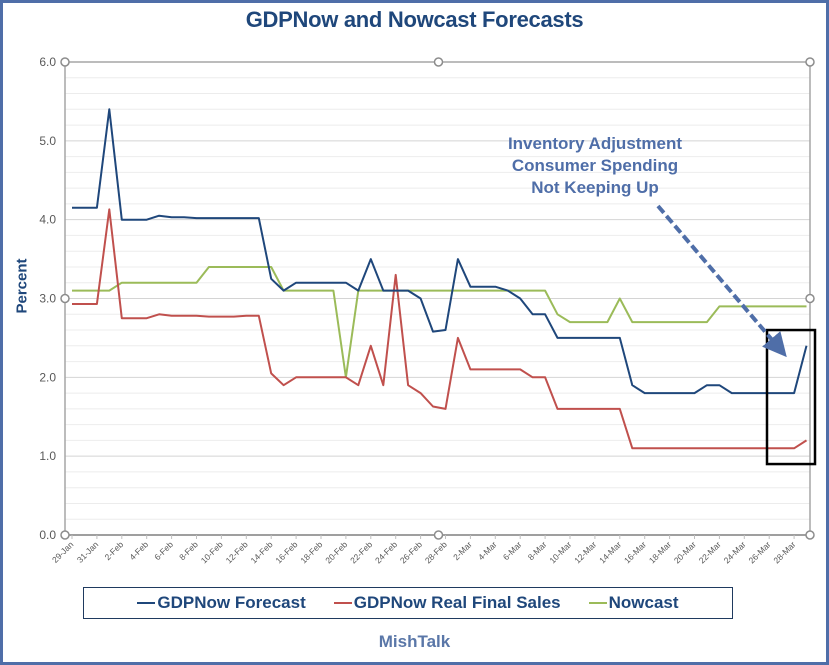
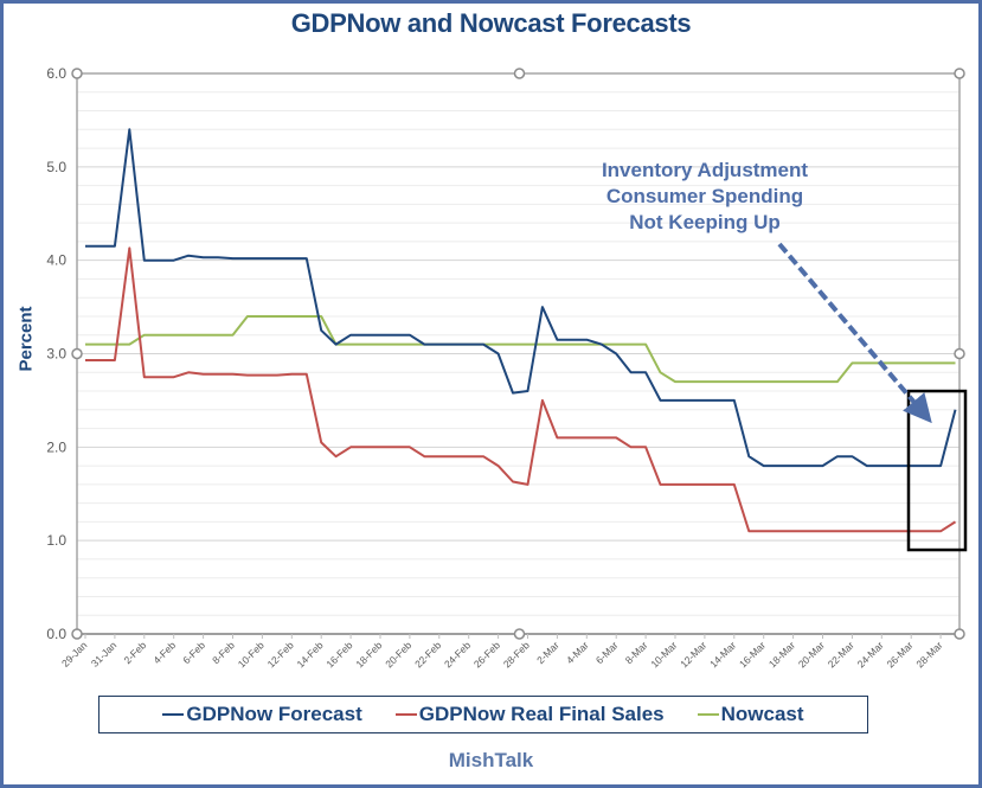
Nowcast/20-Feb: 2.0 -> 3.1
GDPNow Forecast/22-Feb: 3.5 -> 3.1
GDPNow Real Final Sales/22-Feb: 2.4 -> 1.9
GDPNow Real Final Sales/24-Feb: 3.3 -> 1.9
Nowcast/14-Mar: 3.0 -> 2.7
